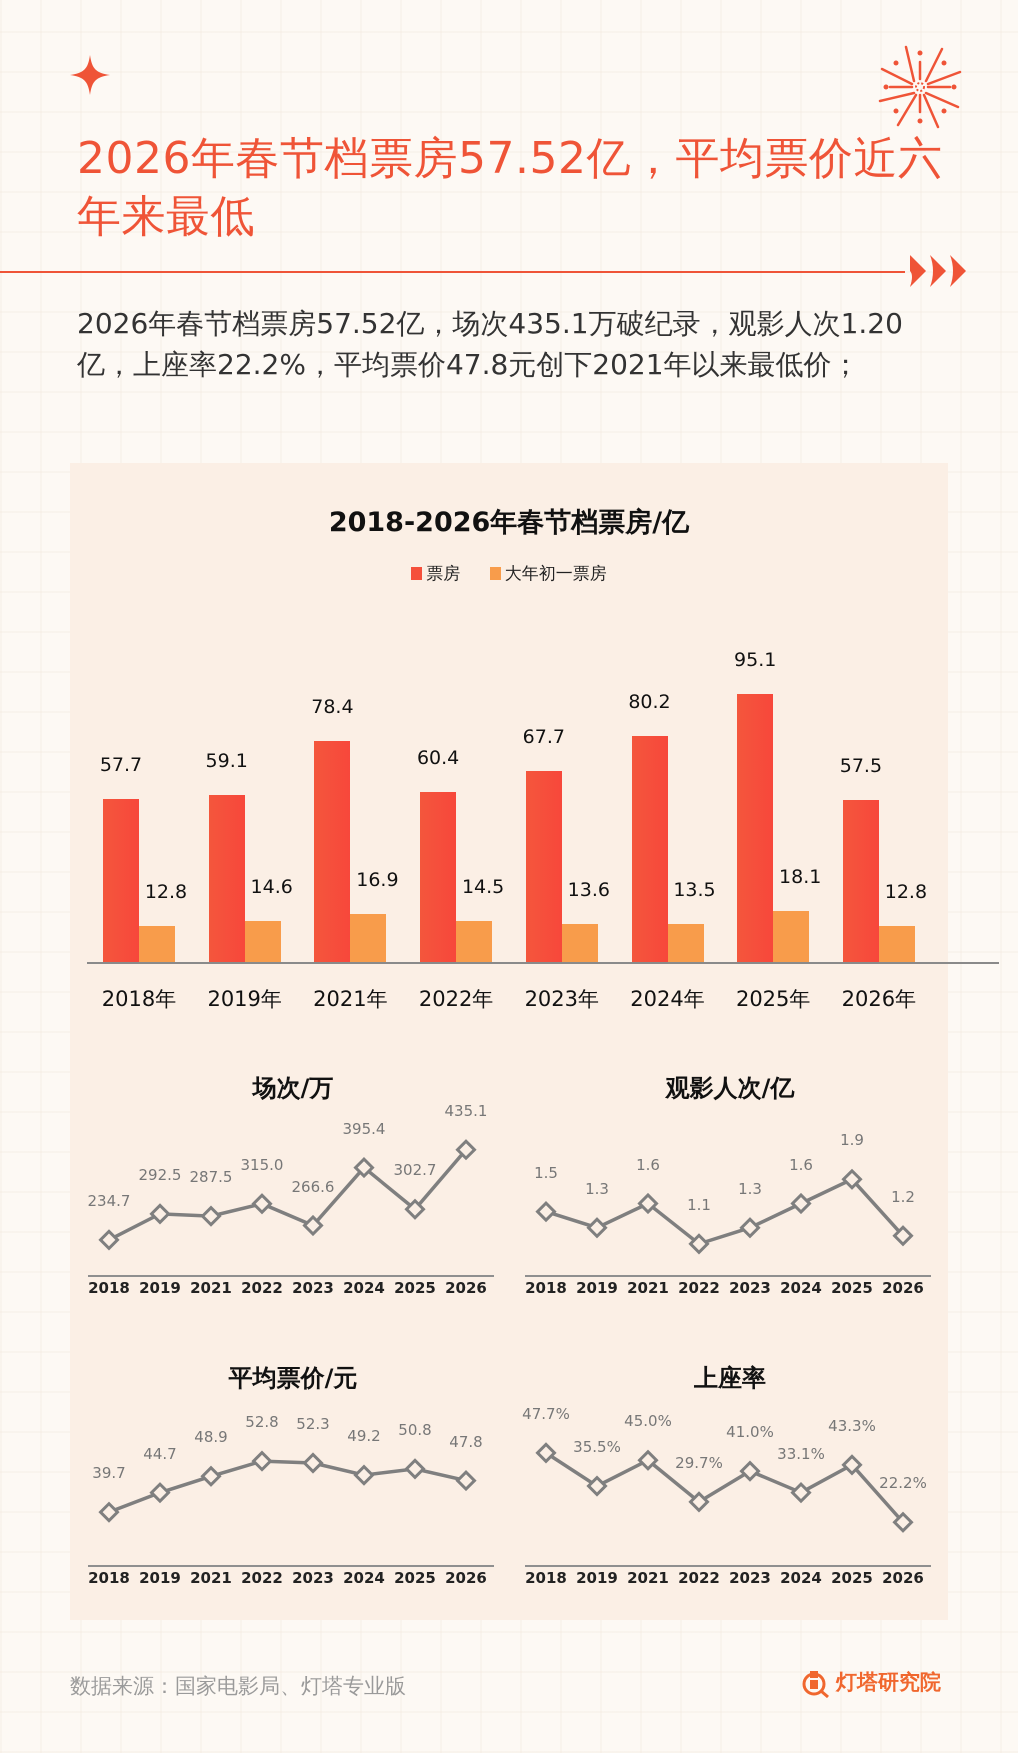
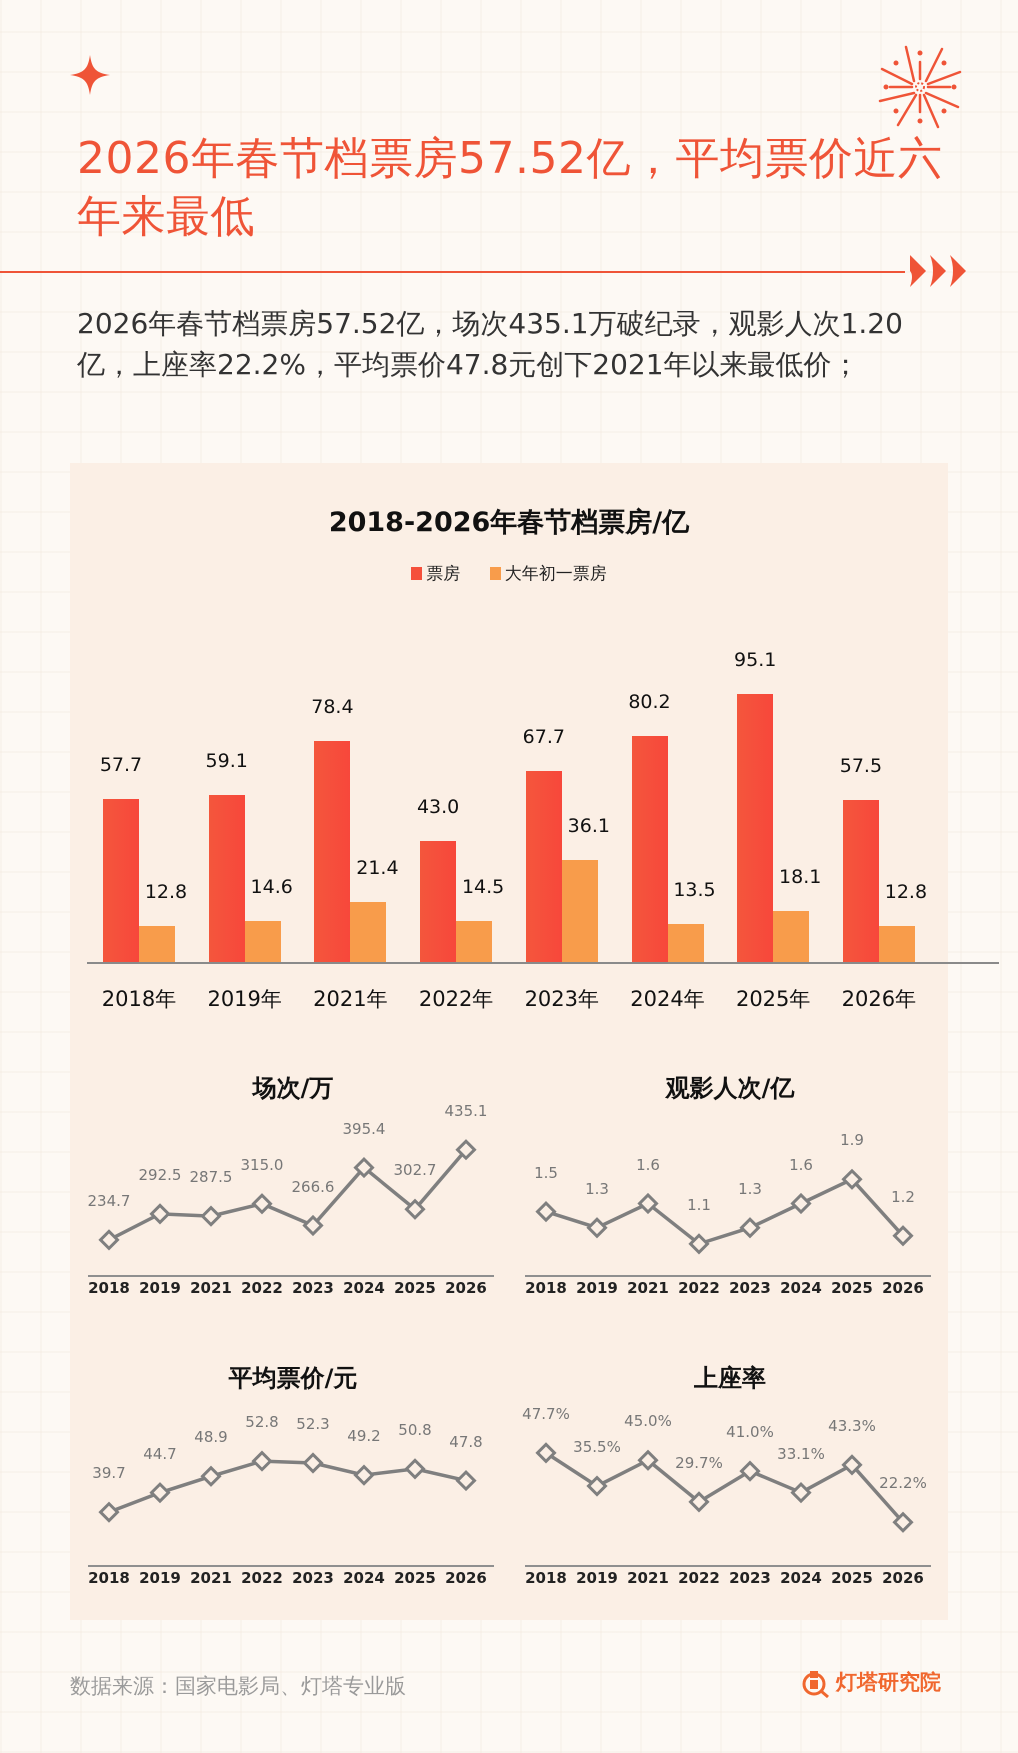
2018-2026年春节档票房/亿/大年初一票房/2021年: 16.9 -> 21.4
2018-2026年春节档票房/亿/票房/2022年: 60.4 -> 43.0
2018-2026年春节档票房/亿/大年初一票房/2023年: 13.6 -> 36.1
